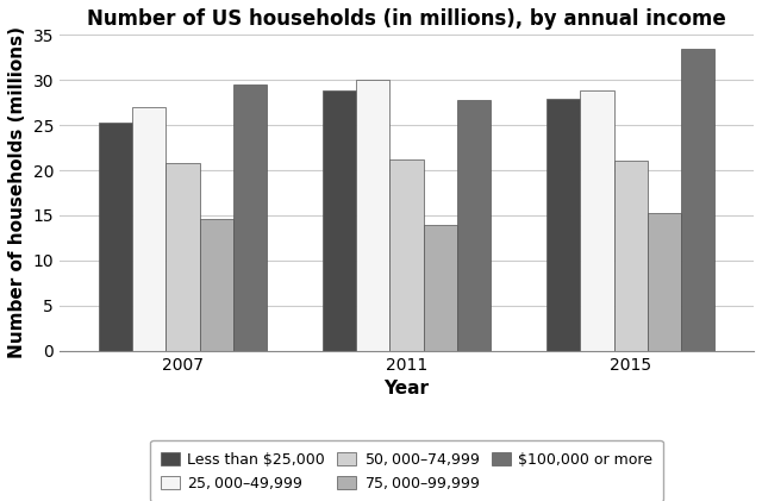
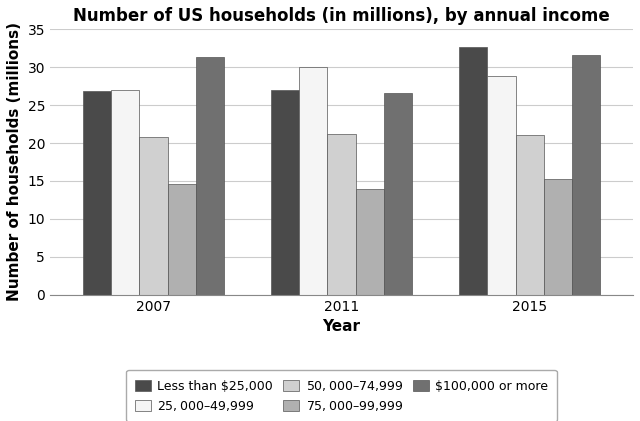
Less than $25,000/2007: 25.3 -> 26.8
$100,000 or more/2007: 29.5 -> 31.4
Less than $25,000/2011: 28.9 -> 27.0
$100,000 or more/2011: 27.8 -> 26.6
Less than $25,000/2015: 27.9 -> 32.6
$100,000 or more/2015: 33.4 -> 31.6
